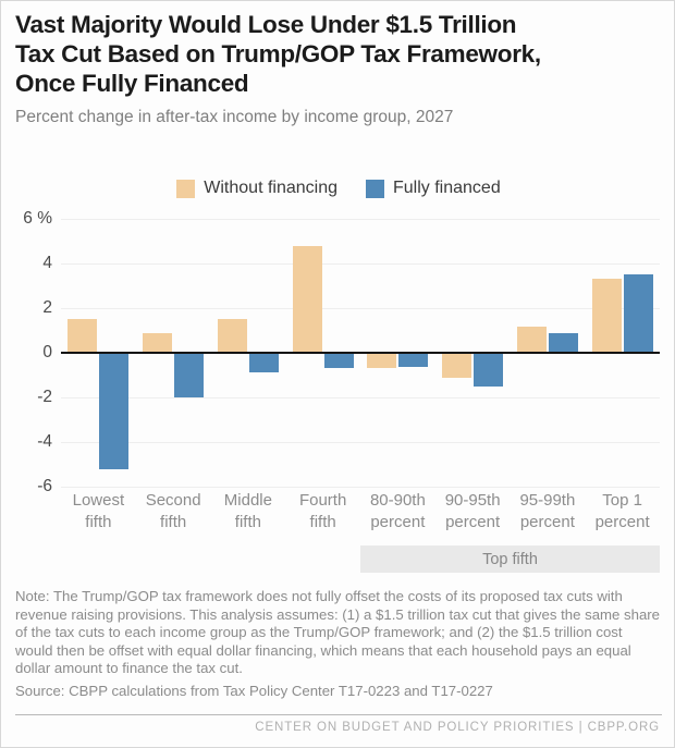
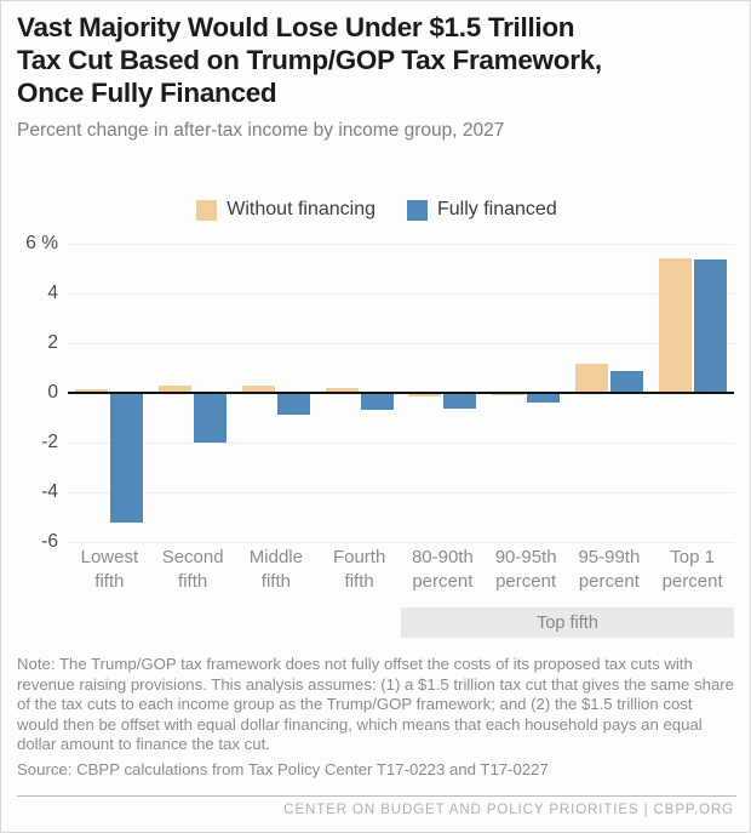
Without financing/Lowest fifth: 1.5% -> 0.1%
Without financing/Second fifth: 0.9% -> 0.3%
Without financing/Middle fifth: 1.5% -> 0.3%
Without financing/Fourth fifth: 4.8% -> 0.2%
Without financing/80-90th percent: -0.7% -> -0.1%
Without financing/90-95th percent: -1.1% -> -0.1%
Fully financed/90-95th percent: -1.5% -> -0.4%
Without financing/Top 1 percent: 3.3% -> 5.4%
Fully financed/Top 1 percent: 3.5% -> 5.3%
